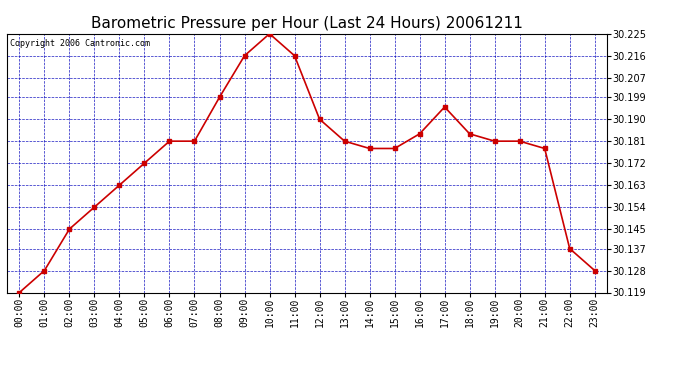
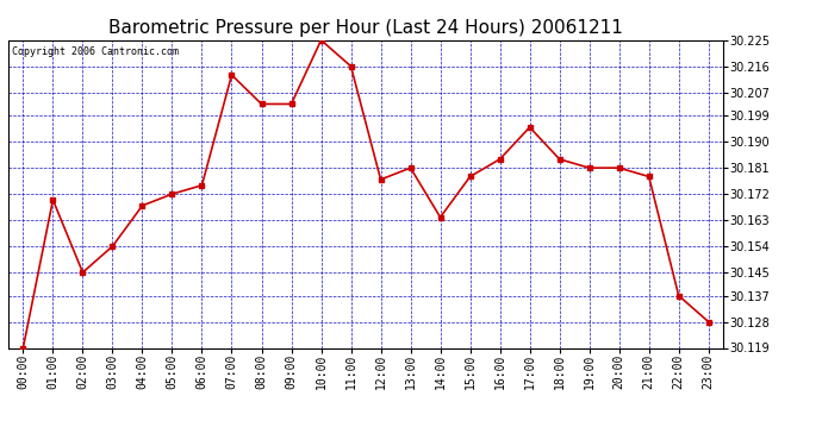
01:00: 30.128 -> 30.170
04:00: 30.163 -> 30.168
06:00: 30.181 -> 30.175
07:00: 30.181 -> 30.213
08:00: 30.199 -> 30.203
09:00: 30.216 -> 30.203
12:00: 30.190 -> 30.177
14:00: 30.178 -> 30.164
